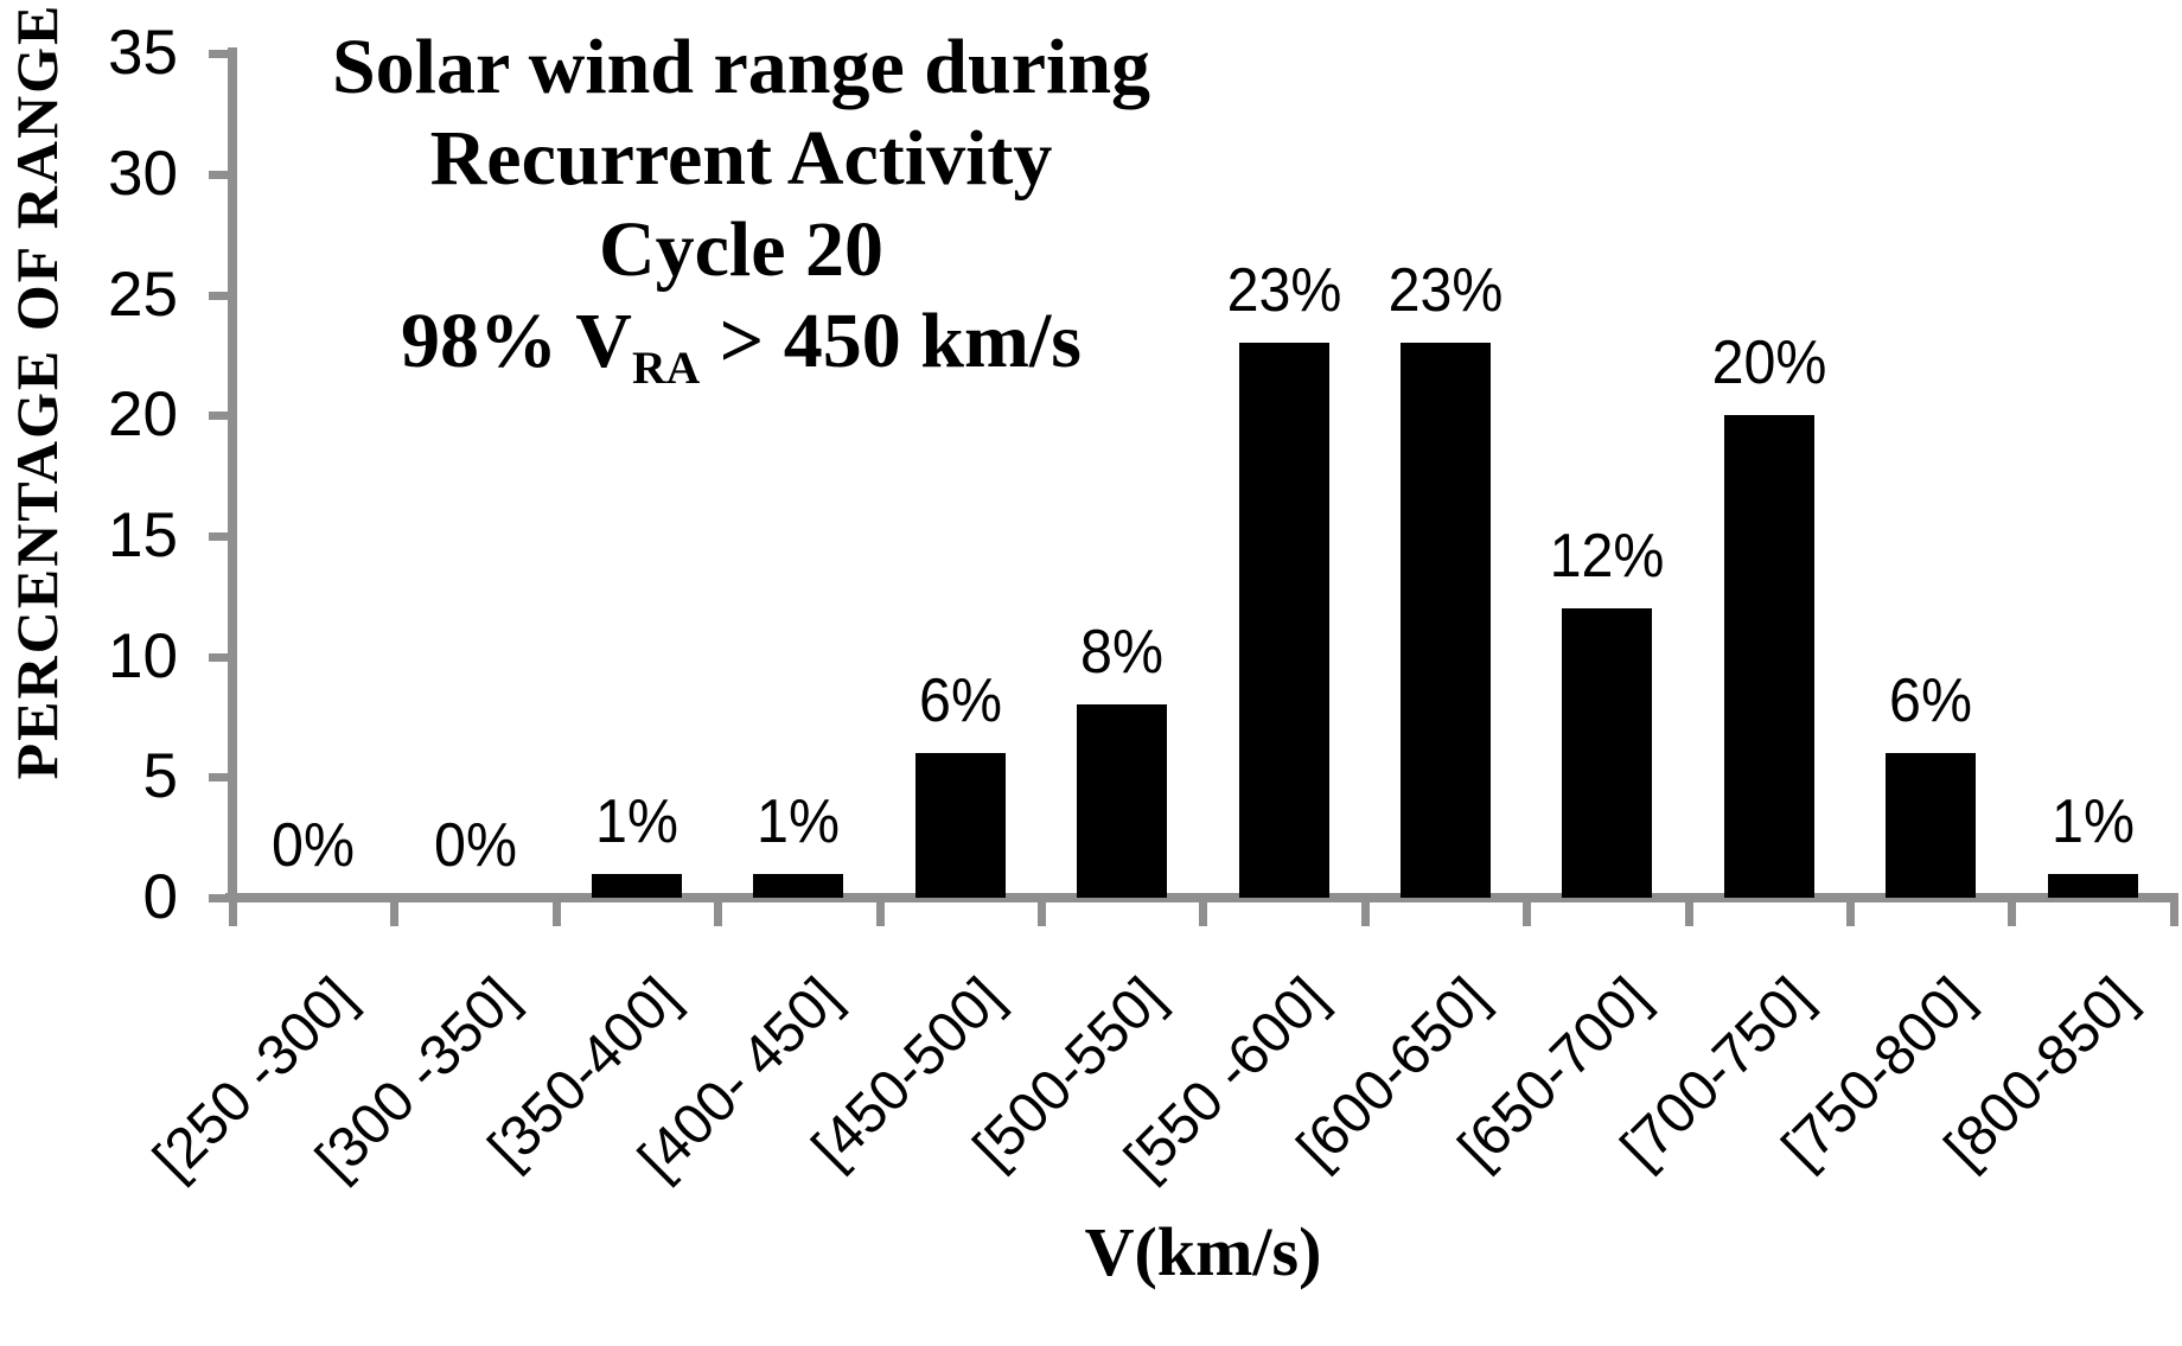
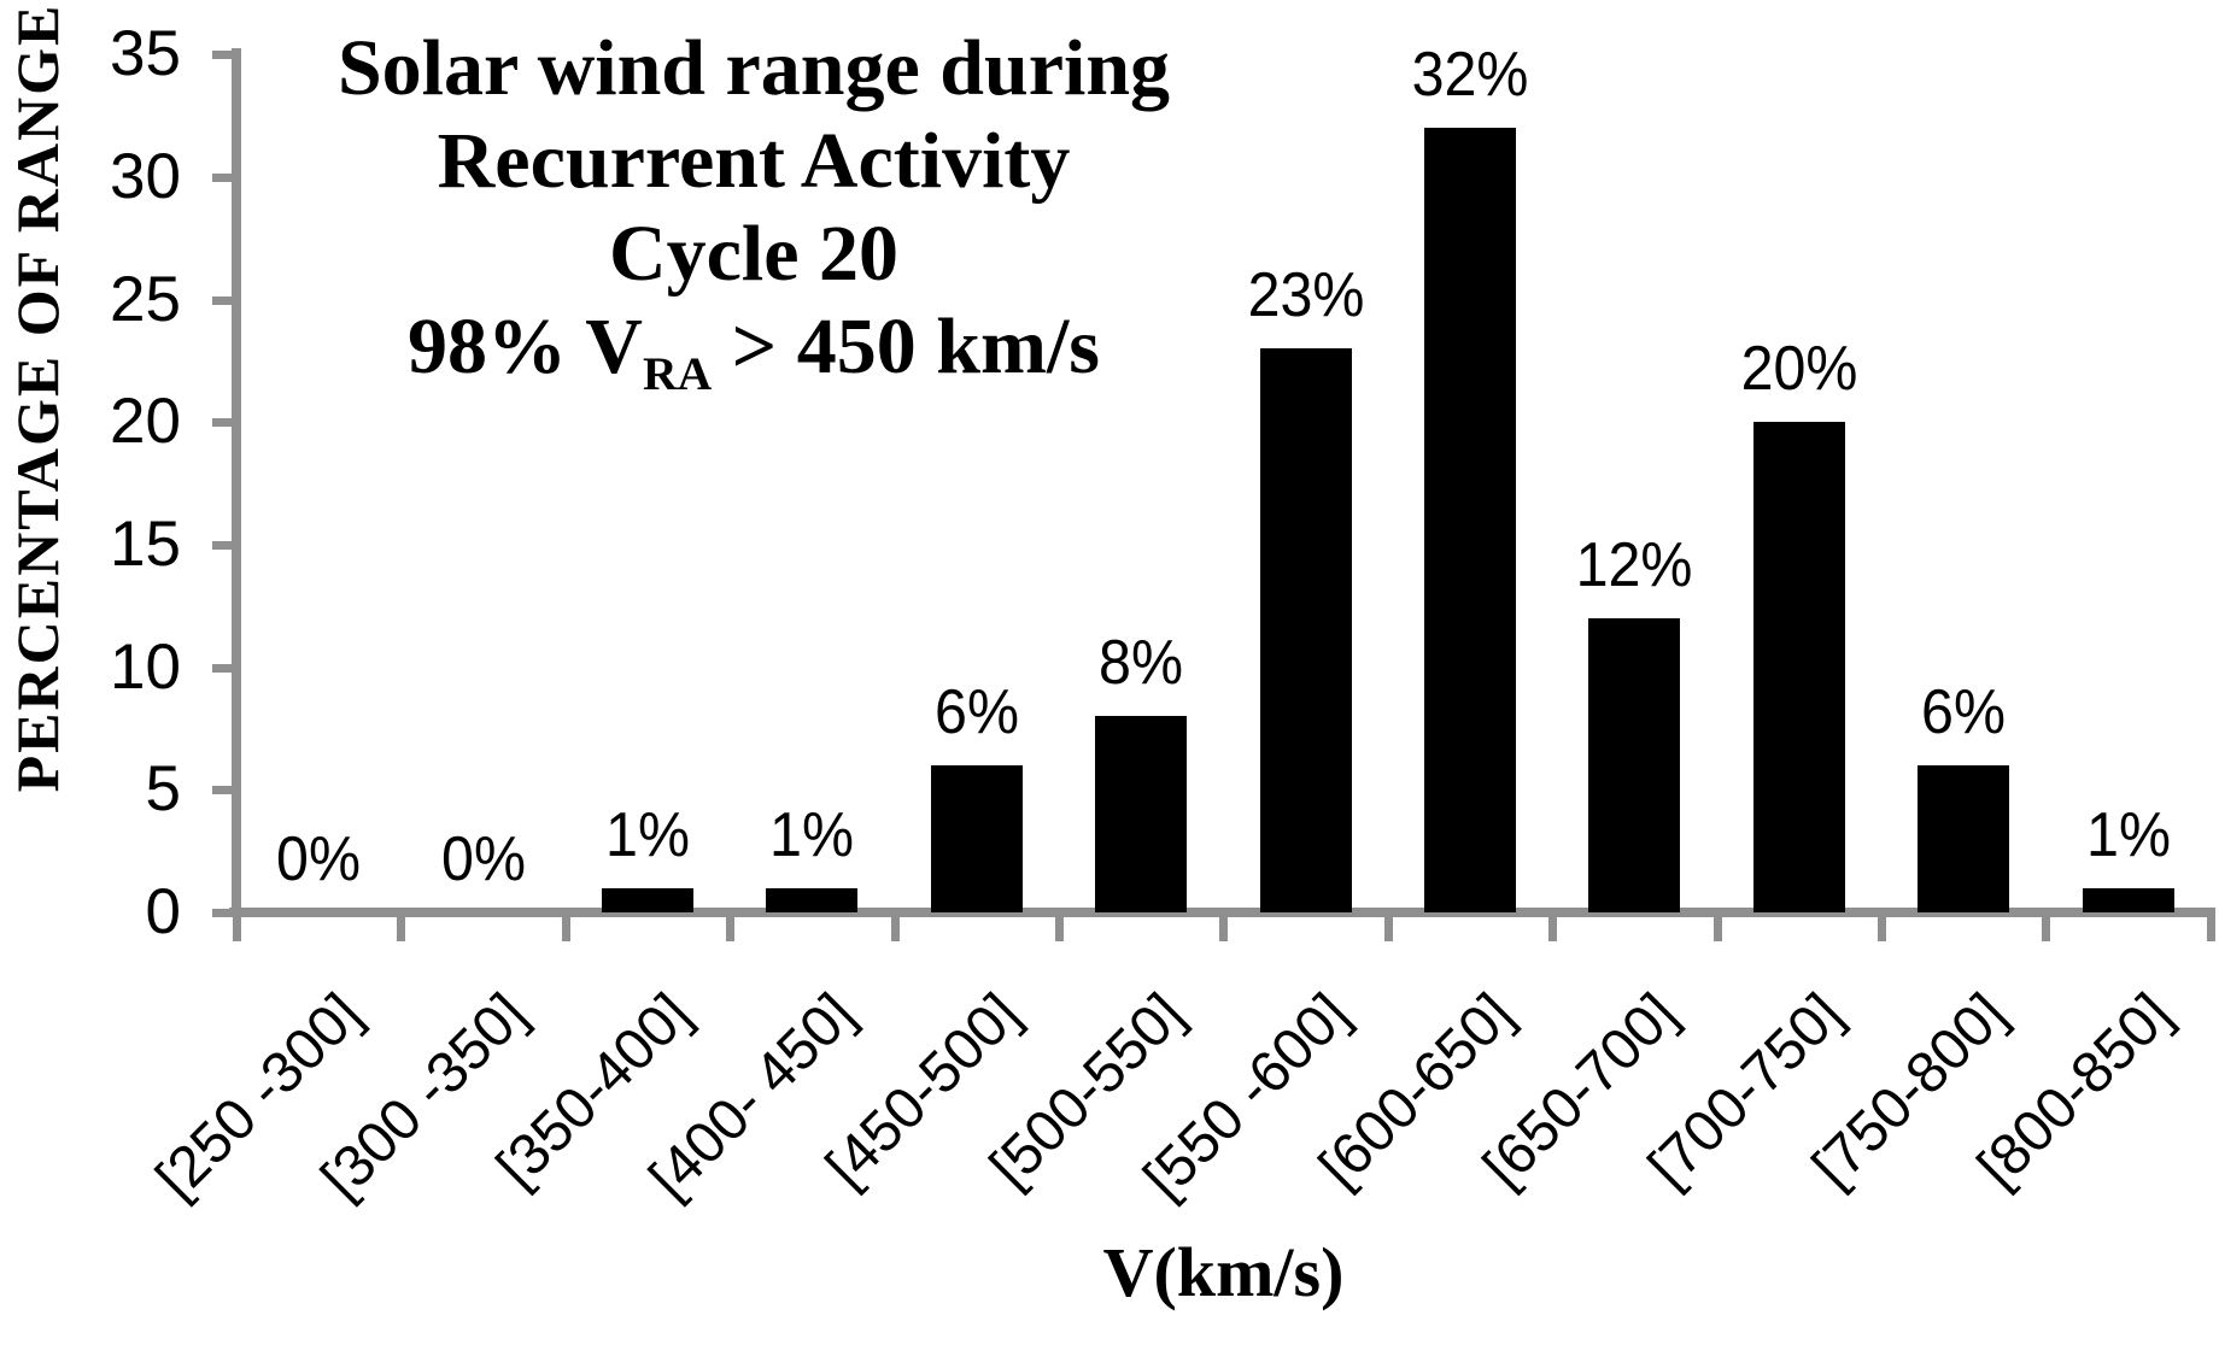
[600-650]: 23% -> 32%
